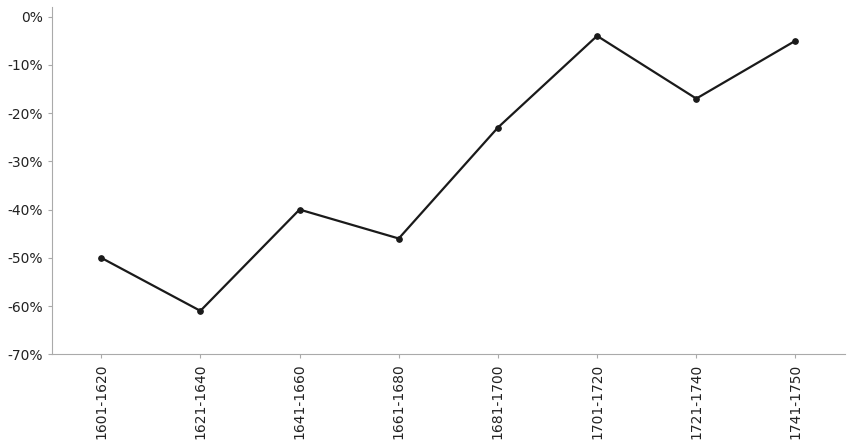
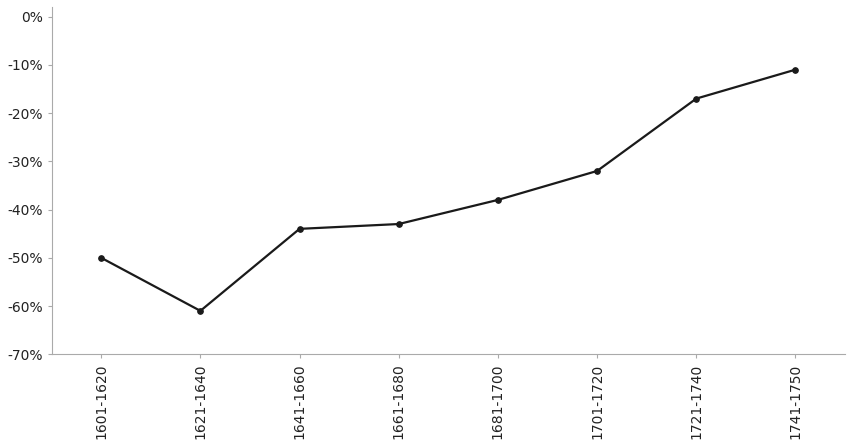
1641-1660: -40% -> -44%
1661-1680: -46% -> -43%
1681-1700: -23% -> -38%
1701-1720: -4% -> -32%
1741-1750: -5% -> -11%
